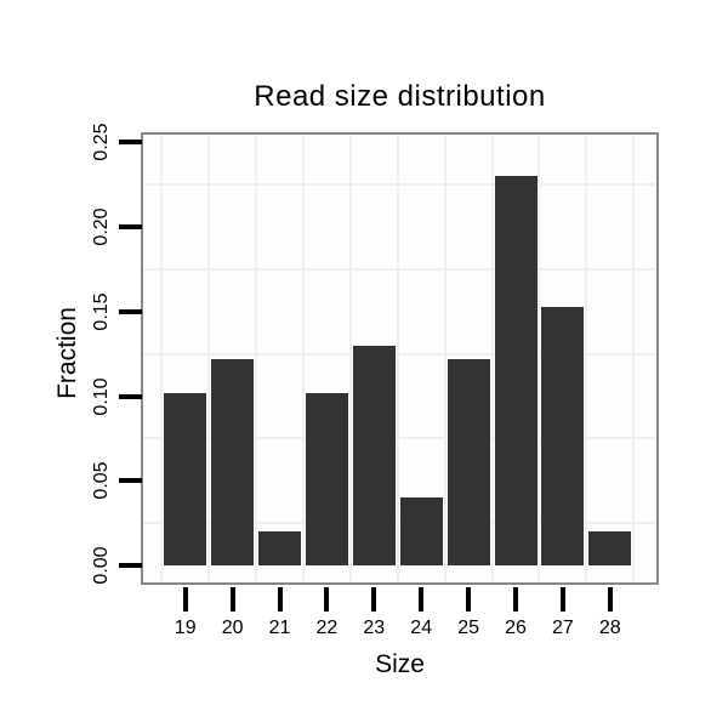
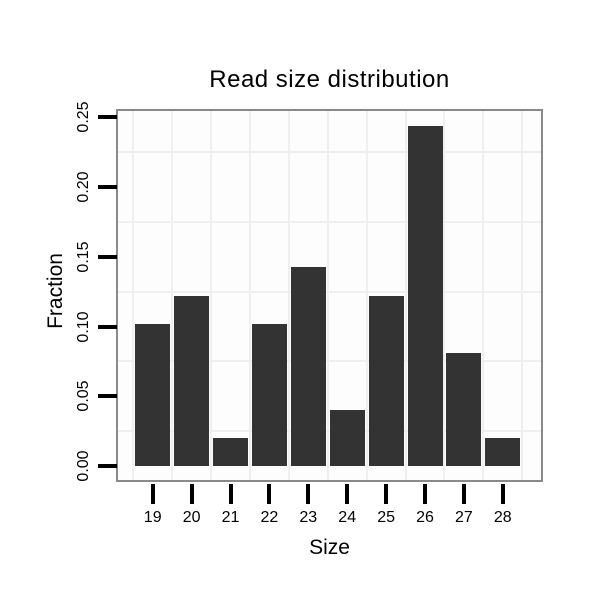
23: 0.130 -> 0.143
26: 0.230 -> 0.244
27: 0.153 -> 0.081
